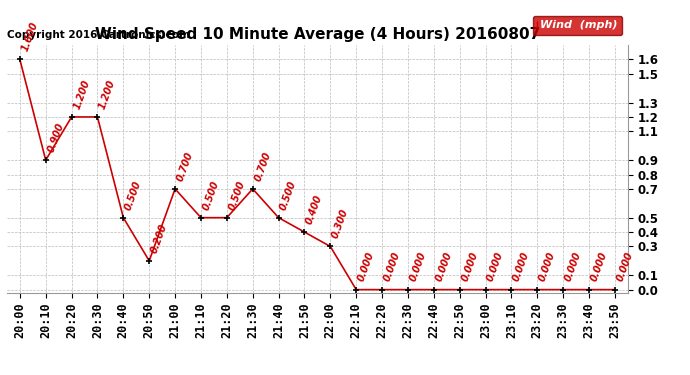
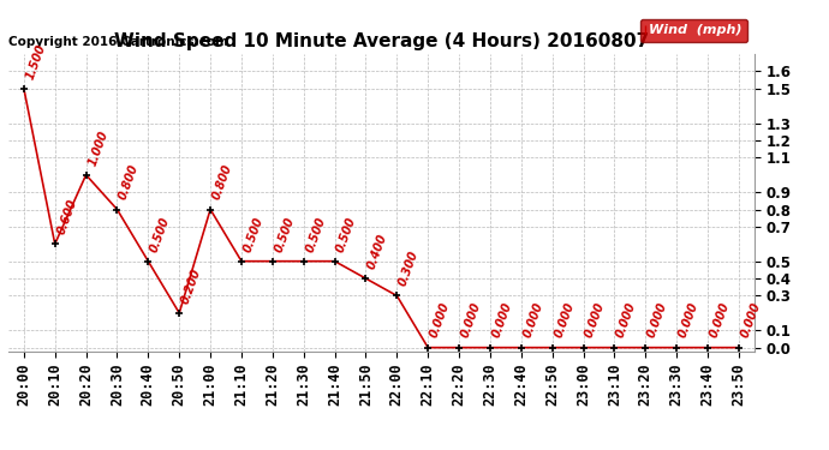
20:00: 1.6 -> 1.5
20:10: 0.900 -> 0.600
20:20: 1.200 -> 1.000
20:30: 1.200 -> 0.800
21:00: 0.700 -> 0.800
21:30: 0.700 -> 0.500
